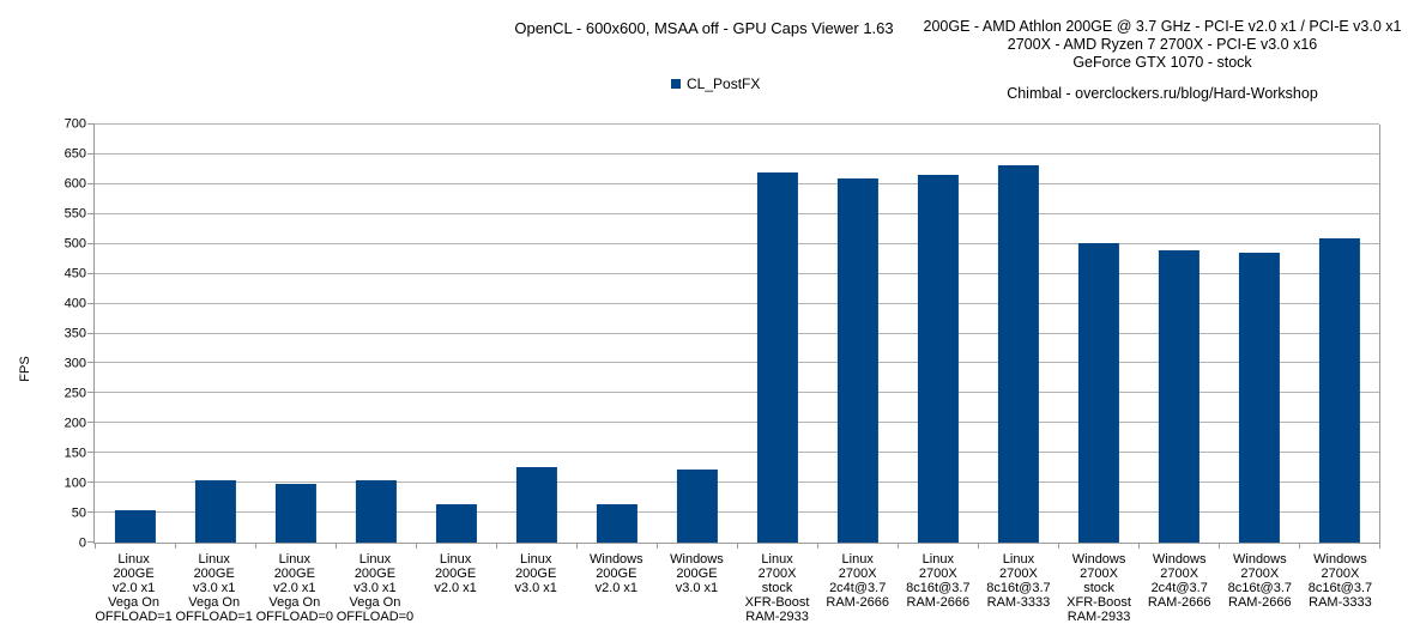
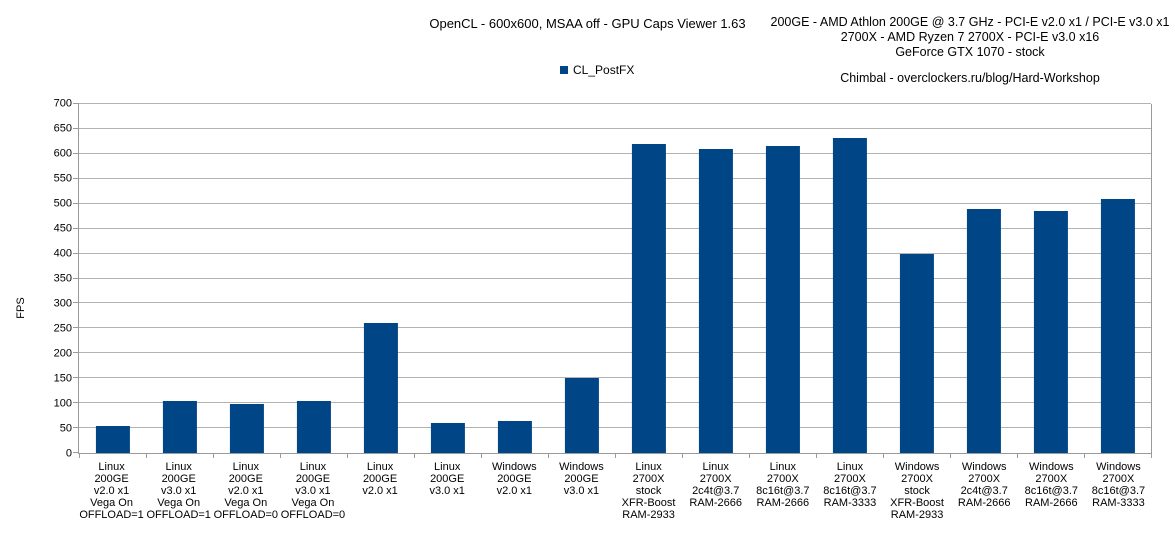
Linux 200GE v2.0 x1: 60 -> 260
Linux 200GE v3.0 x1: 130 -> 60
Windows 200GE v3.0 x1: 120 -> 150
Windows 2700X stock XFR-Boost RAM-2933: 500 -> 400
